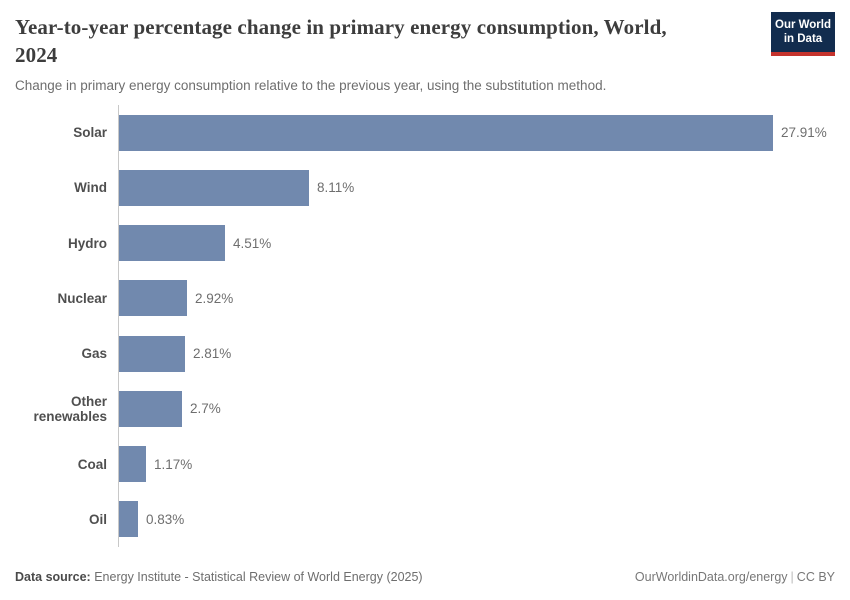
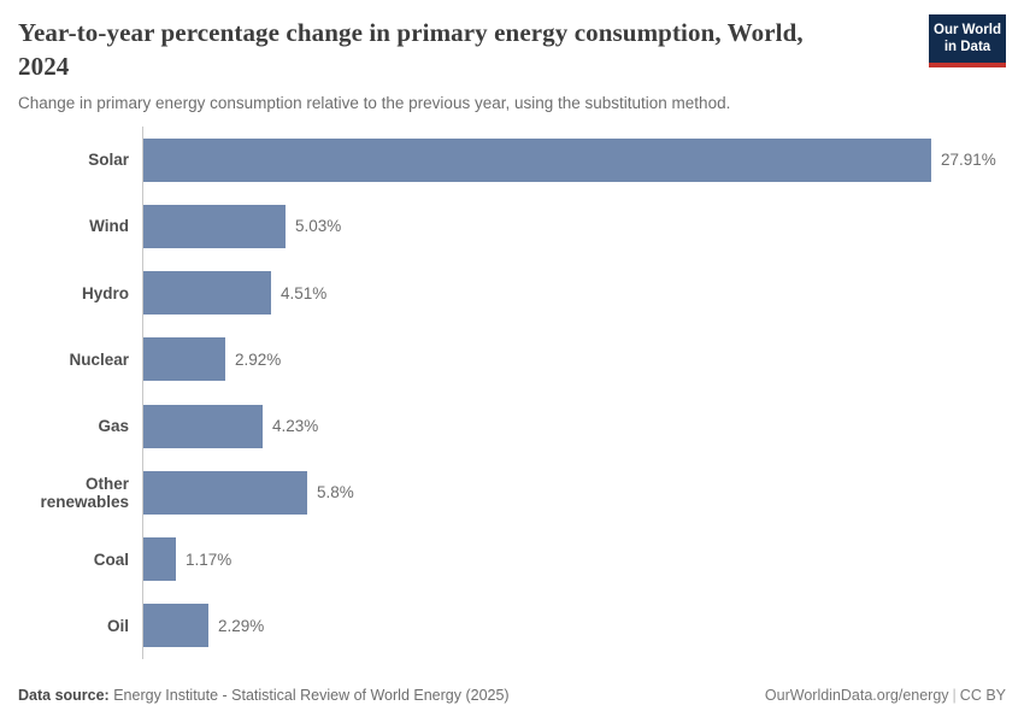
Wind: 8.11% -> 5.03%
Gas: 2.81% -> 4.23%
Other renewables: 2.7% -> 5.8%
Oil: 0.83% -> 2.29%
